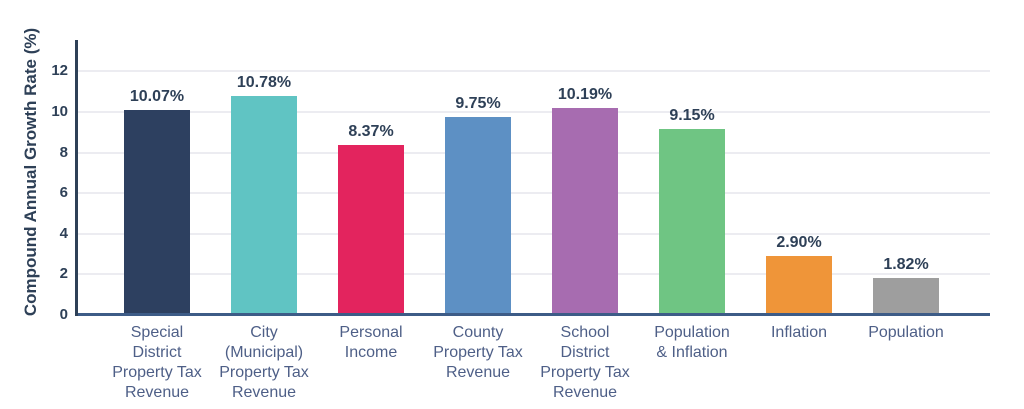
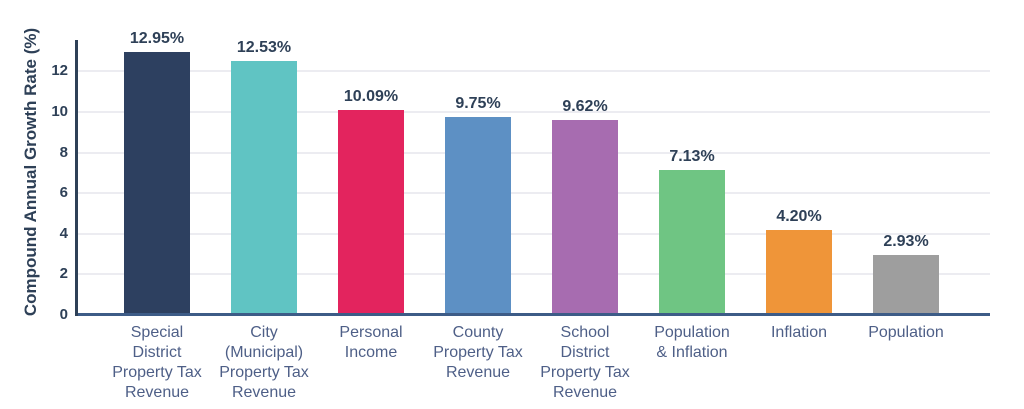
Special District Property Tax Revenue: 10.07% -> 12.95%
City (Municipal) Property Tax Revenue: 10.78% -> 12.53%
Personal Income: 8.37% -> 10.09%
School District Property Tax Revenue: 10.19% -> 9.62%
Population & Inflation: 9.15% -> 7.13%
Inflation: 2.90% -> 4.20%
Population: 1.82% -> 2.93%
